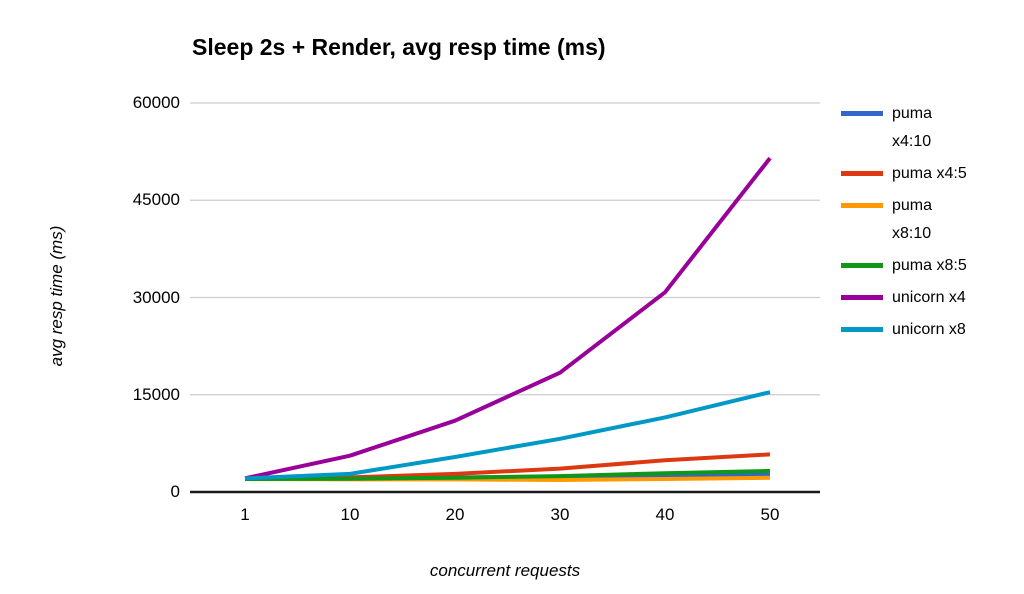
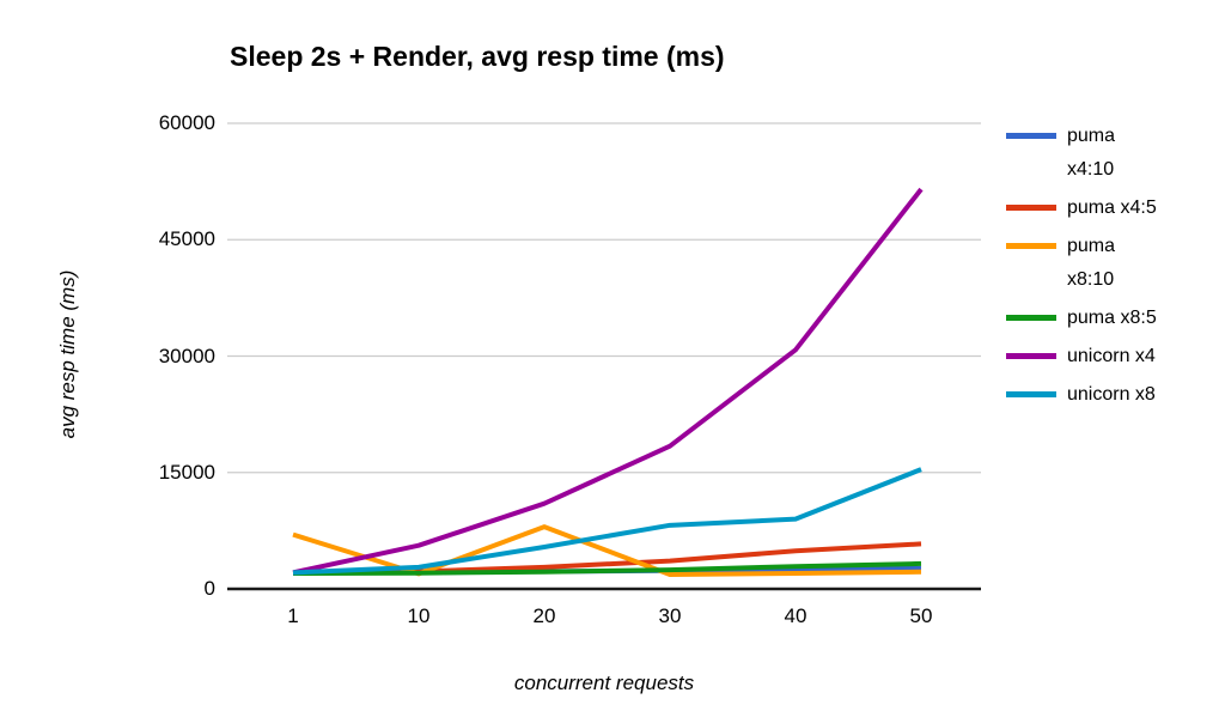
puma x8:10/1: 2000 -> 7000
puma x8:10/20: 2000 -> 8000
unicorn x8/40: 12000 -> 9000
